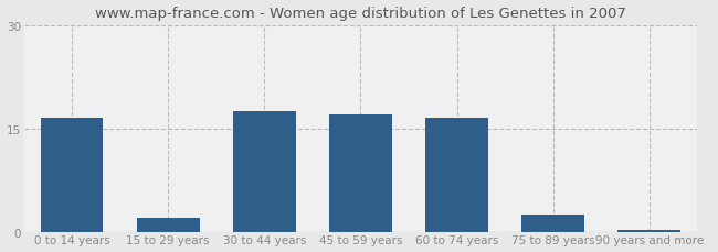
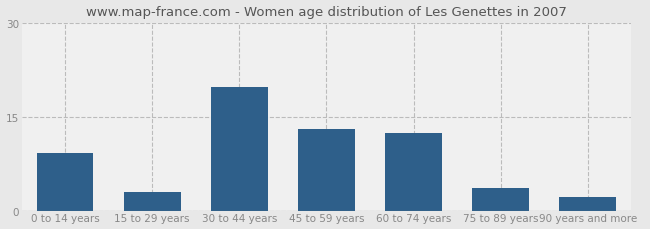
0 to 14 years: 16.5 -> 9.2
15 to 29 years: 2.0 -> 3.0
30 to 44 years: 17.5 -> 19.8
45 to 59 years: 17.0 -> 13.0
60 to 74 years: 16.5 -> 12.4
75 to 89 years: 2.5 -> 3.6
90 years and more: 0.2 -> 2.2
